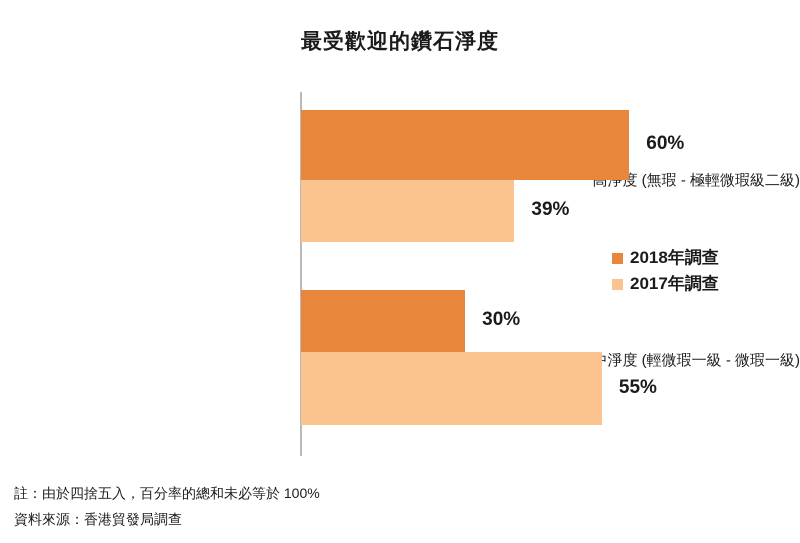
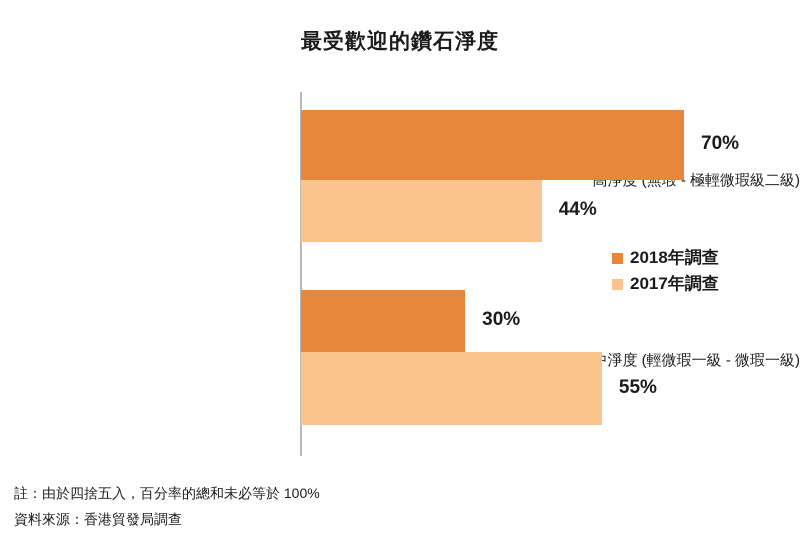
2018年調查/高淨度 (無瑕 - 極輕微瑕級二級): 60% -> 70%
2017年調查/高淨度 (無瑕 - 極輕微瑕級二級): 39% -> 44%
